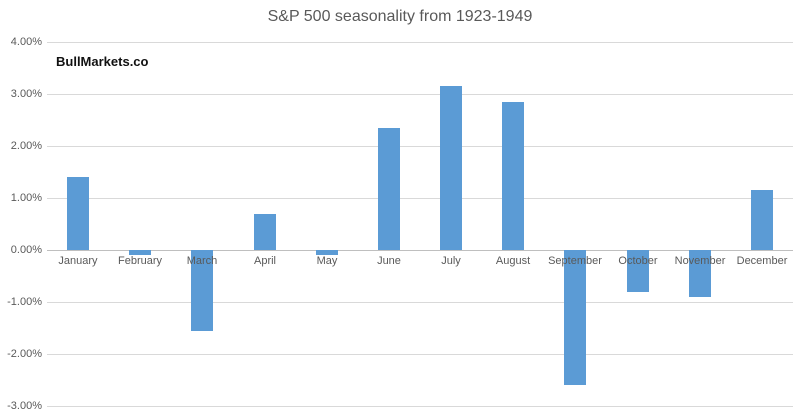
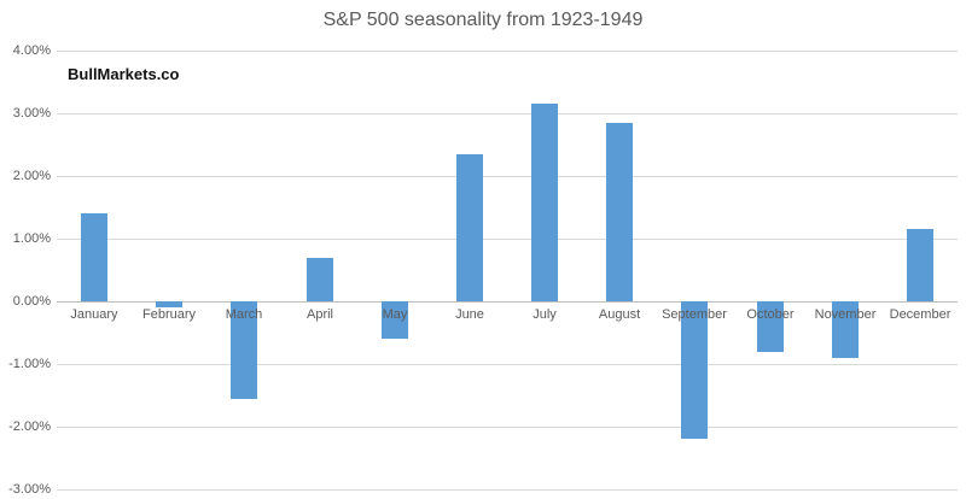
May: -0.1% -> -0.6%
September: -2.6% -> -2.2%
